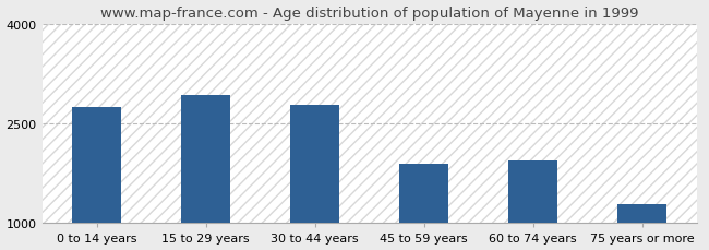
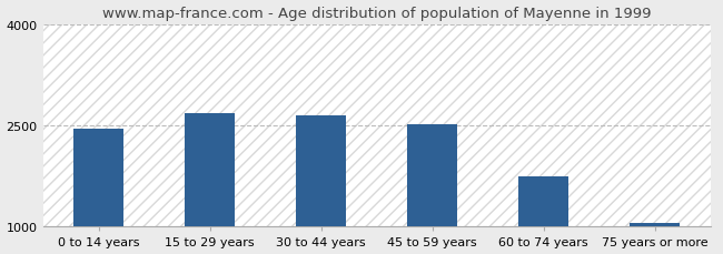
0 to 14 years: 2740 -> 2450
15 to 29 years: 2920 -> 2680
30 to 44 years: 2780 -> 2640
45 to 59 years: 1900 -> 2520
60 to 74 years: 1940 -> 1750
75 years or more: 1280 -> 1050
